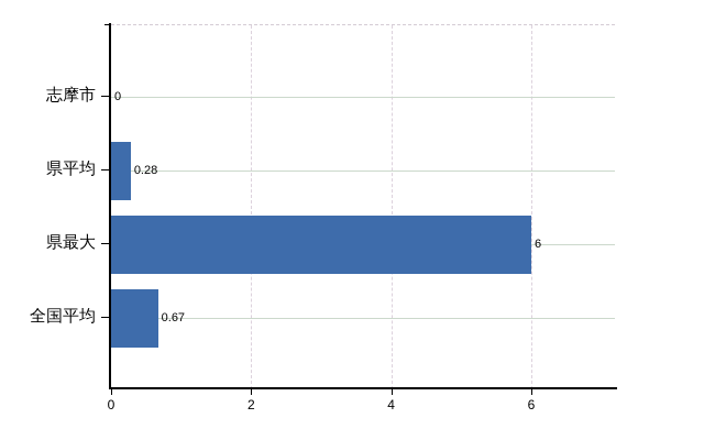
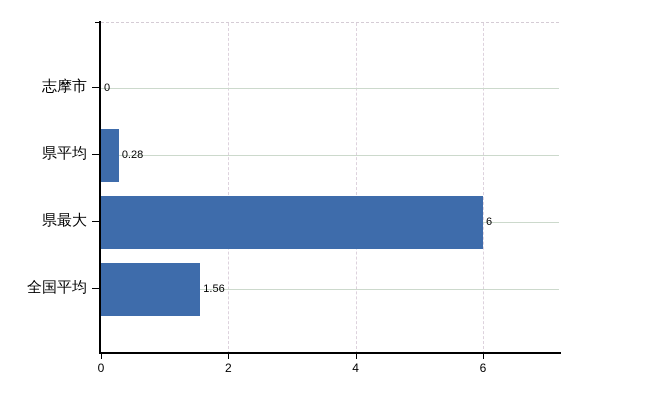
全国平均: 0.67 -> 1.56
